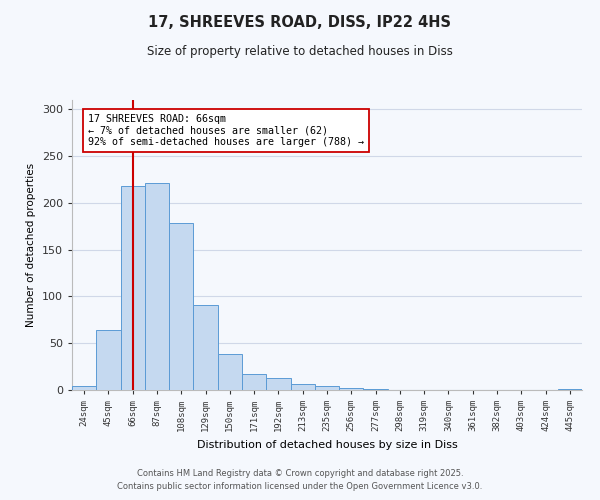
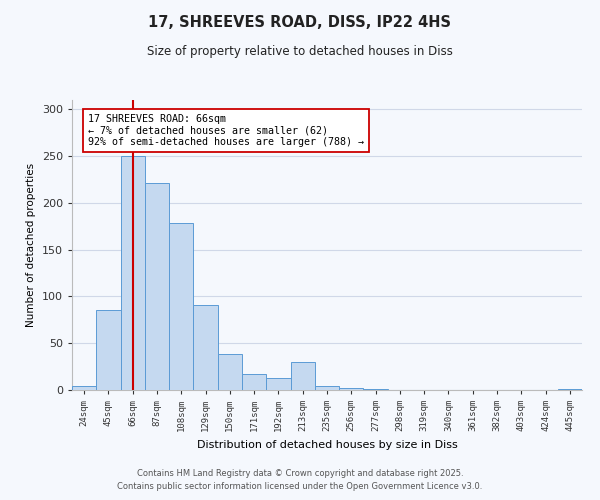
45sqm: 64 -> 86
66sqm: 218 -> 250
213sqm: 6 -> 30
